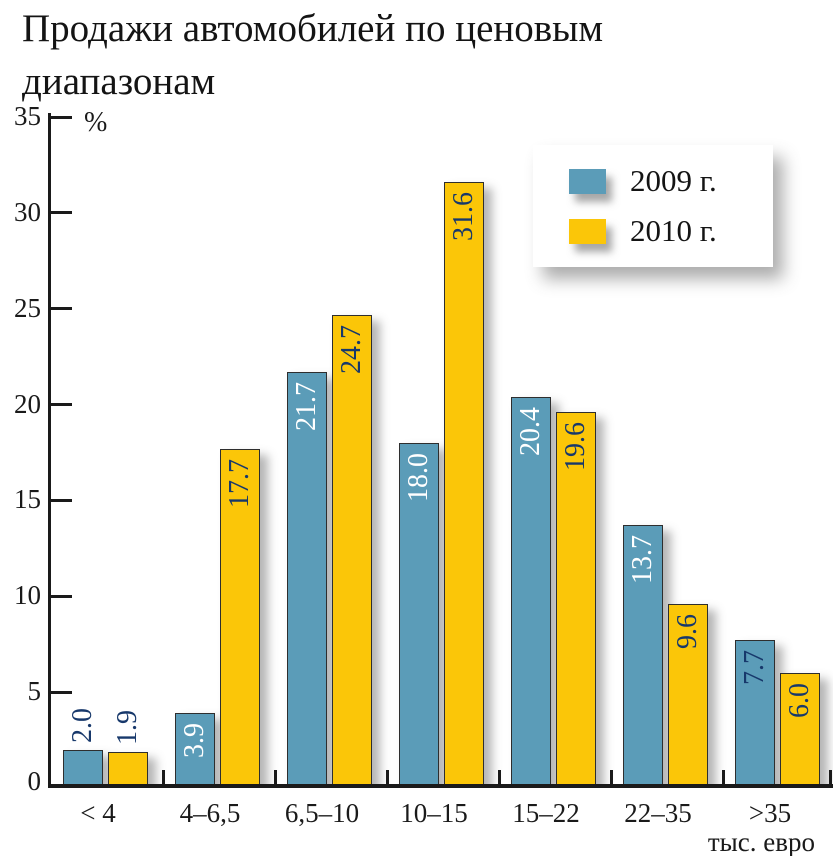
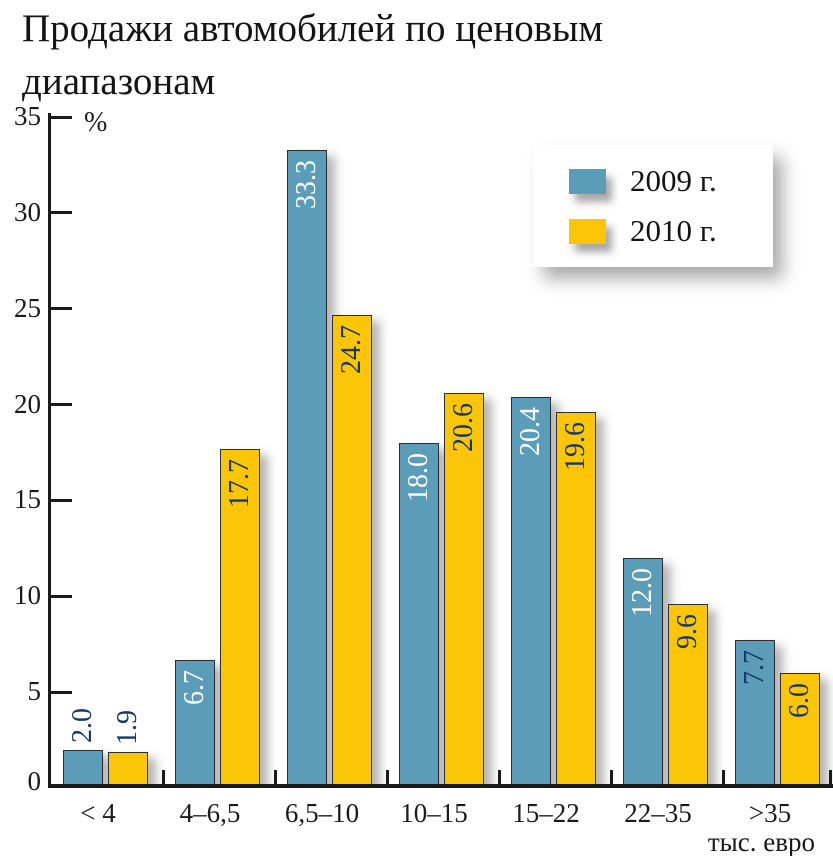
2009 г./4–6,5: 3.9 -> 6.7
2009 г./6,5–10: 21.7 -> 33.3
2010 г./10–15: 31.6 -> 20.6
2009 г./22–35: 13.7 -> 12.0
